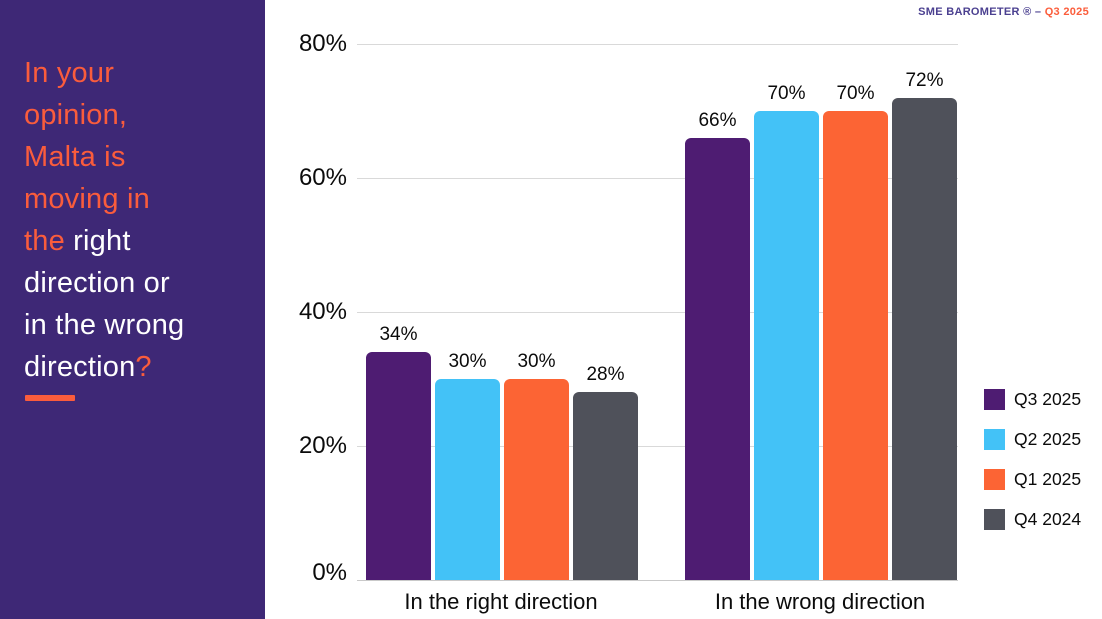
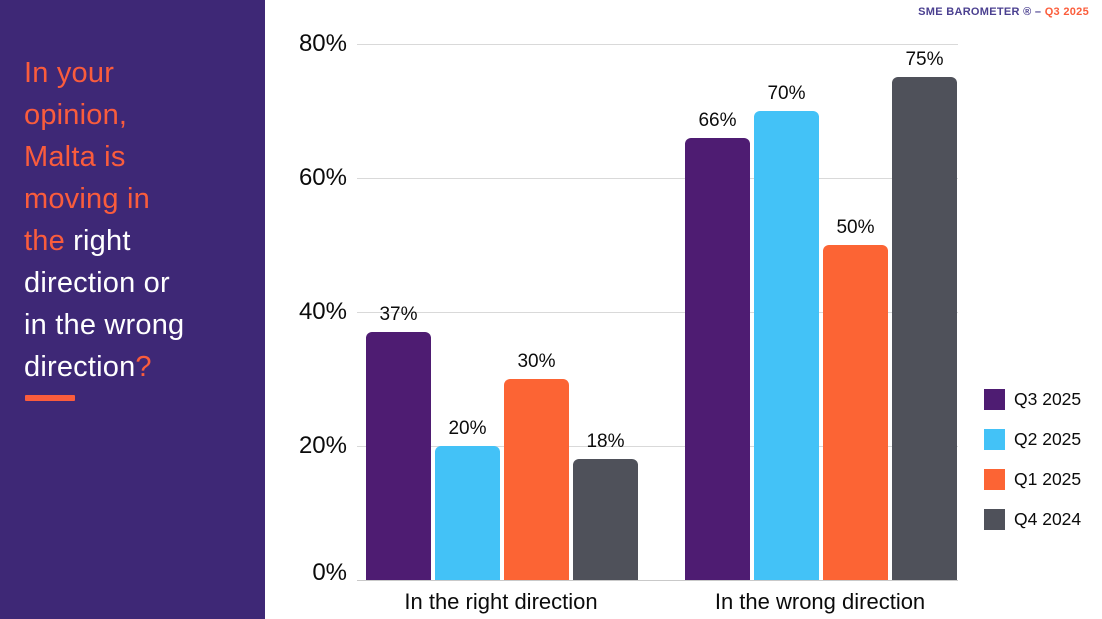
Q3 2025/In the right direction: 34% -> 37%
Q2 2025/In the right direction: 30% -> 20%
Q4 2024/In the right direction: 28% -> 18%
Q1 2025/In the wrong direction: 70% -> 50%
Q4 2024/In the wrong direction: 72% -> 75%
